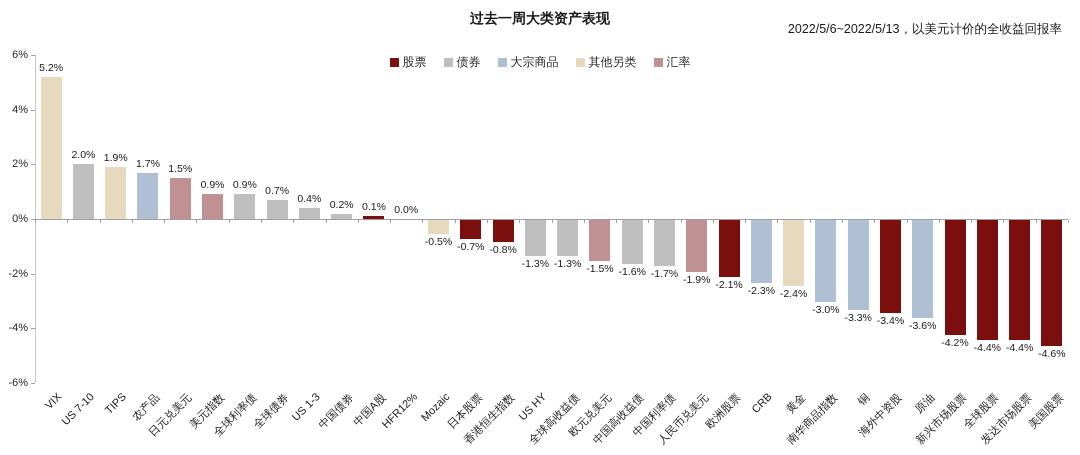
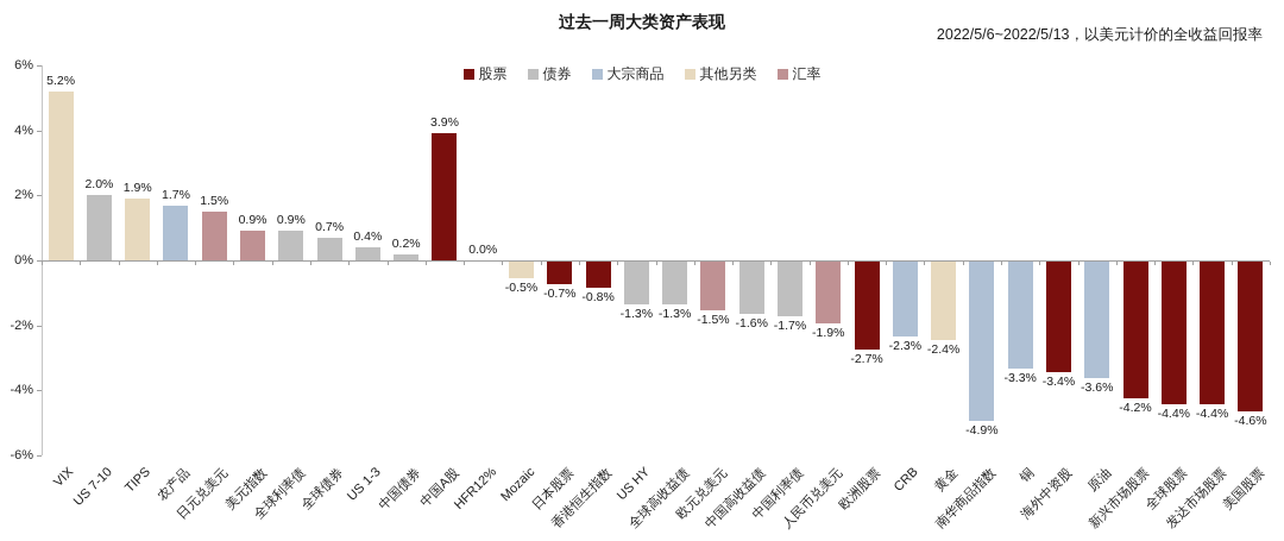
中国A股: 0.1% -> 3.9%
欧洲股票: -2.1% -> -2.7%
南华商品指数: -3.0% -> -4.9%
